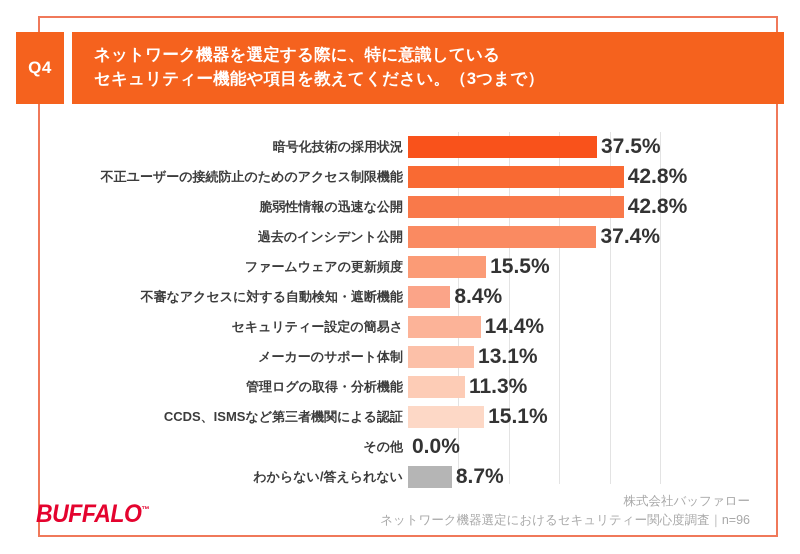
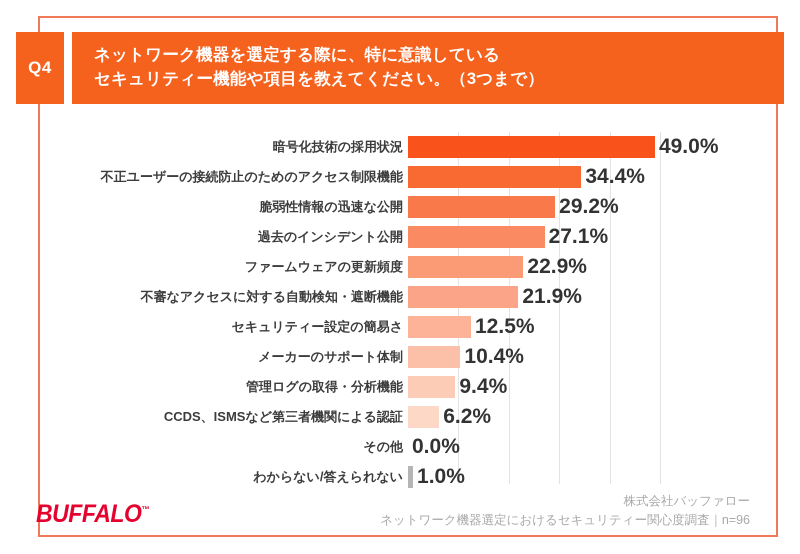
暗号化技術の採用状況: 37.5% -> 49.0%
不正ユーザーの接続防止のためのアクセス制限機能: 42.8% -> 34.4%
脆弱性情報の迅速な公開: 42.8% -> 29.2%
過去のインシデント公開: 37.4% -> 27.1%
ファームウェアの更新頻度: 15.5% -> 22.9%
不審なアクセスに対する自動検知・遮断機能: 8.4% -> 21.9%
セキュリティー設定の簡易さ: 14.4% -> 12.5%
メーカーのサポート体制: 13.1% -> 10.4%
管理ログの取得・分析機能: 11.3% -> 9.4%
CCDS、ISMSなど第三者機関による認証: 15.1% -> 6.2%
わからない/答えられない: 8.7% -> 1.0%
